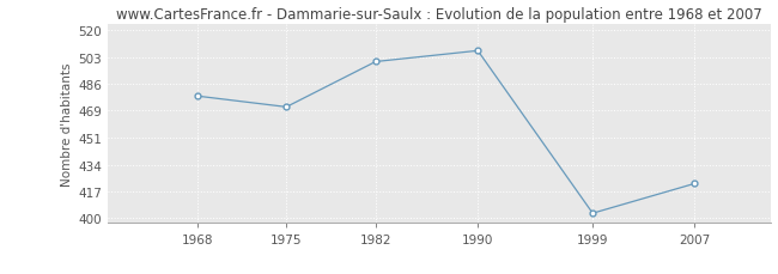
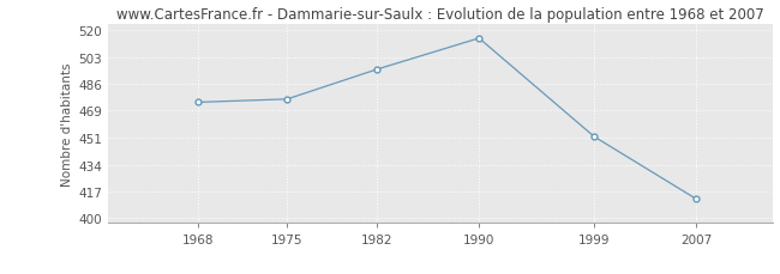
1968: 478 -> 474
1975: 471 -> 476
1982: 500 -> 495
1990: 507 -> 515
1999: 403 -> 452
2007: 422 -> 412
